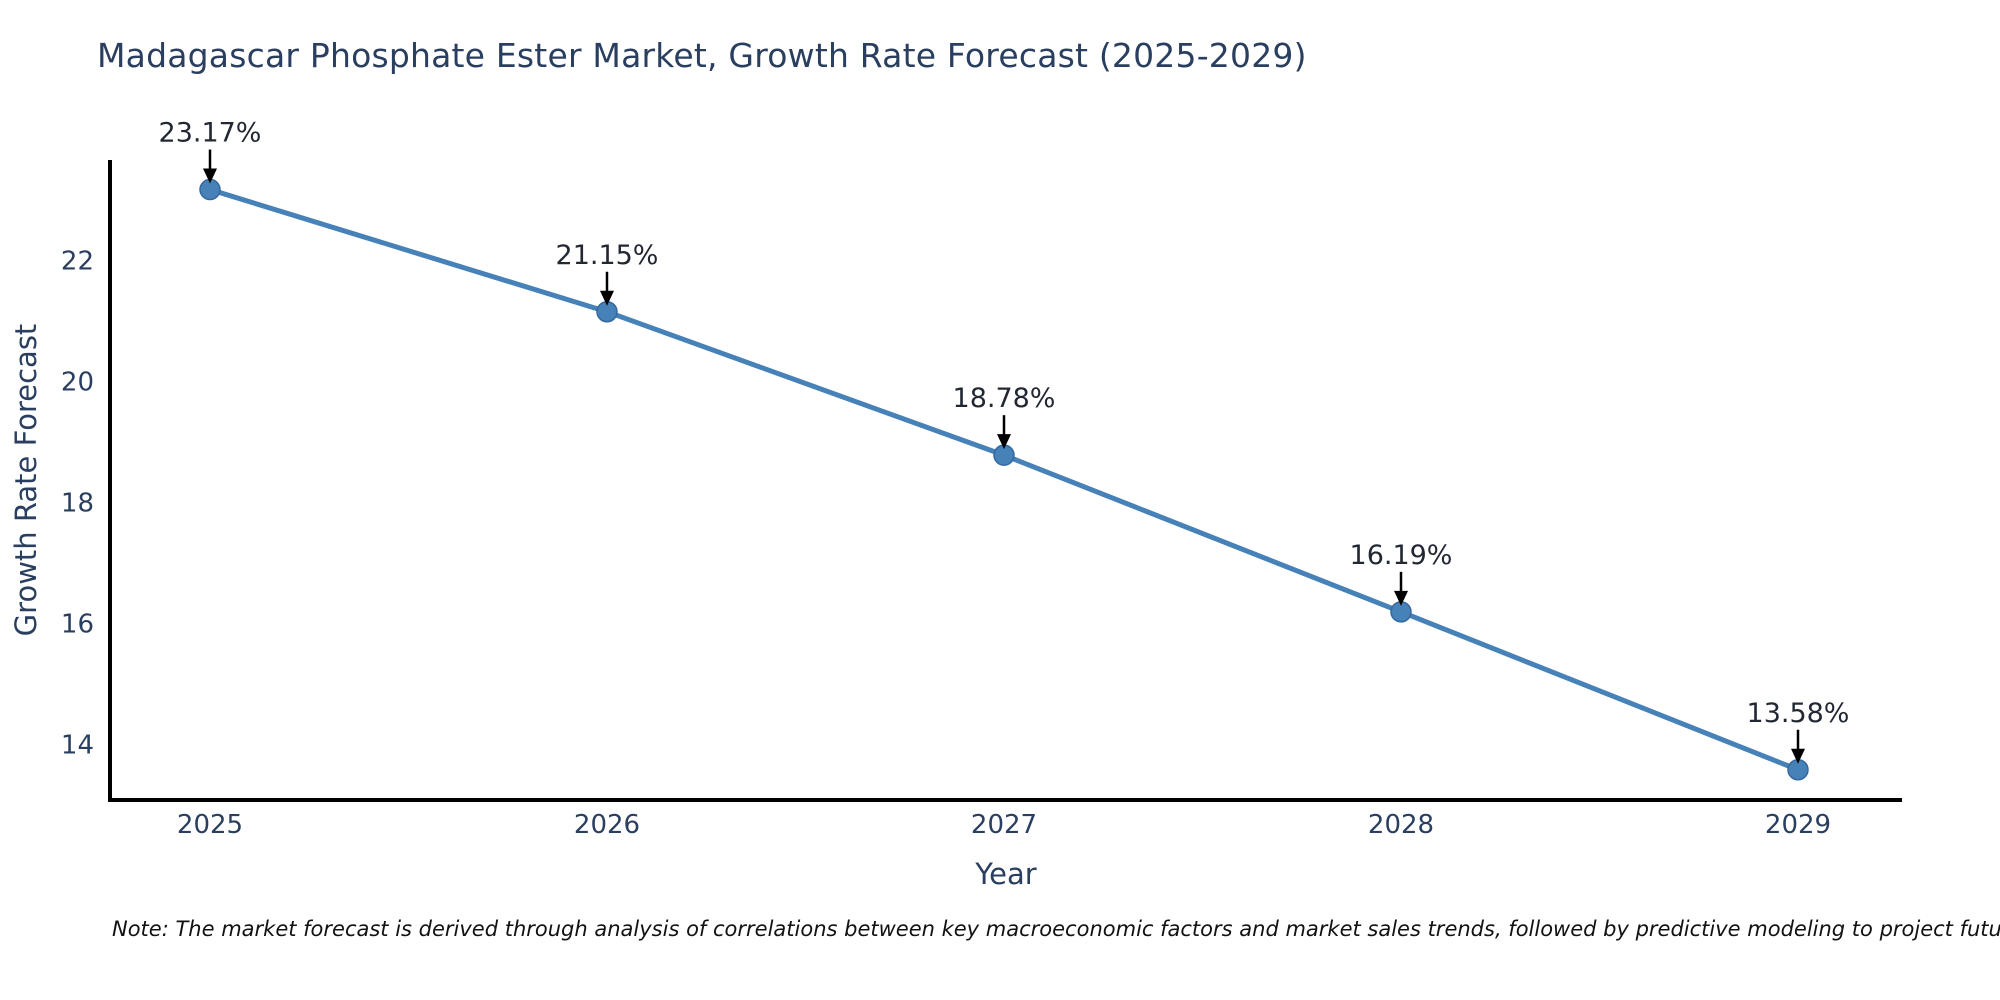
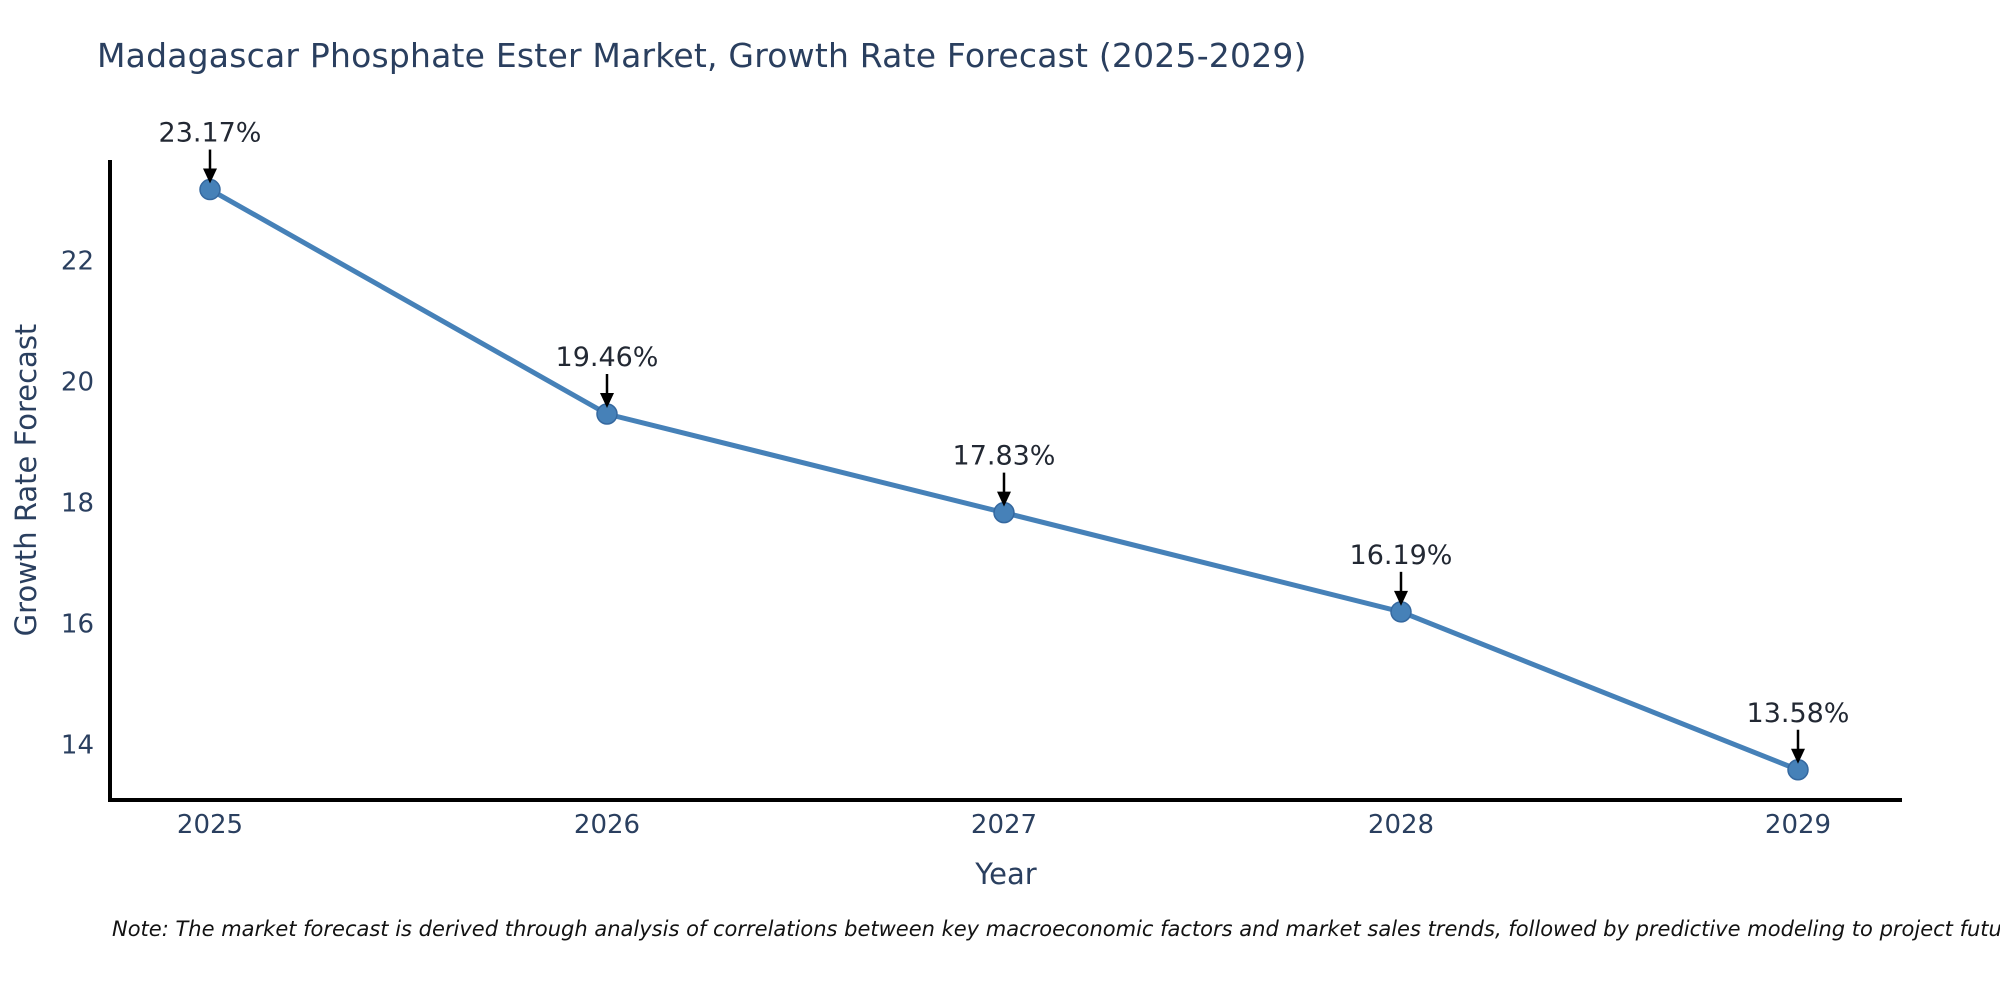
2026: 21.15% -> 19.46%
2027: 18.78% -> 17.83%
